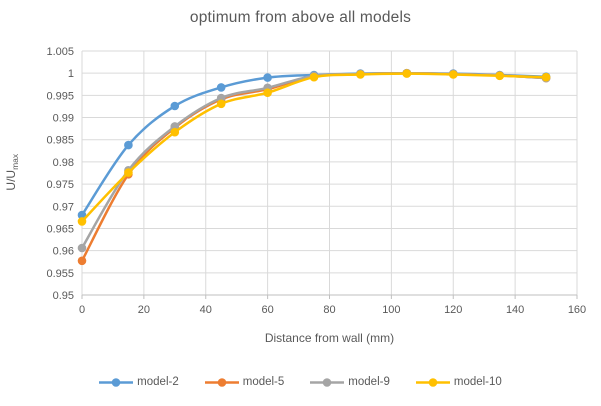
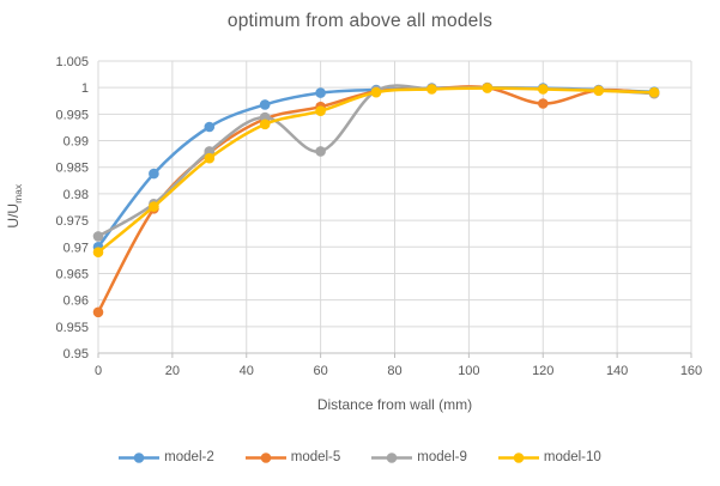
model-2/0: 0.968 -> 0.970
model-9/0: 0.961 -> 0.972
model-10/0: 0.967 -> 0.969
model-9/60: 0.997 -> 0.988
model-5/120: 1.000 -> 0.997
